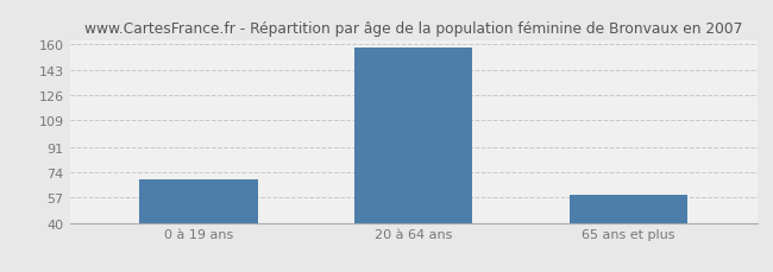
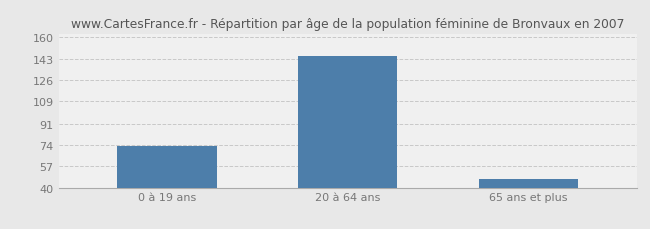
0 à 19 ans: 69 -> 73
20 à 64 ans: 158 -> 145
65 ans et plus: 59 -> 47
